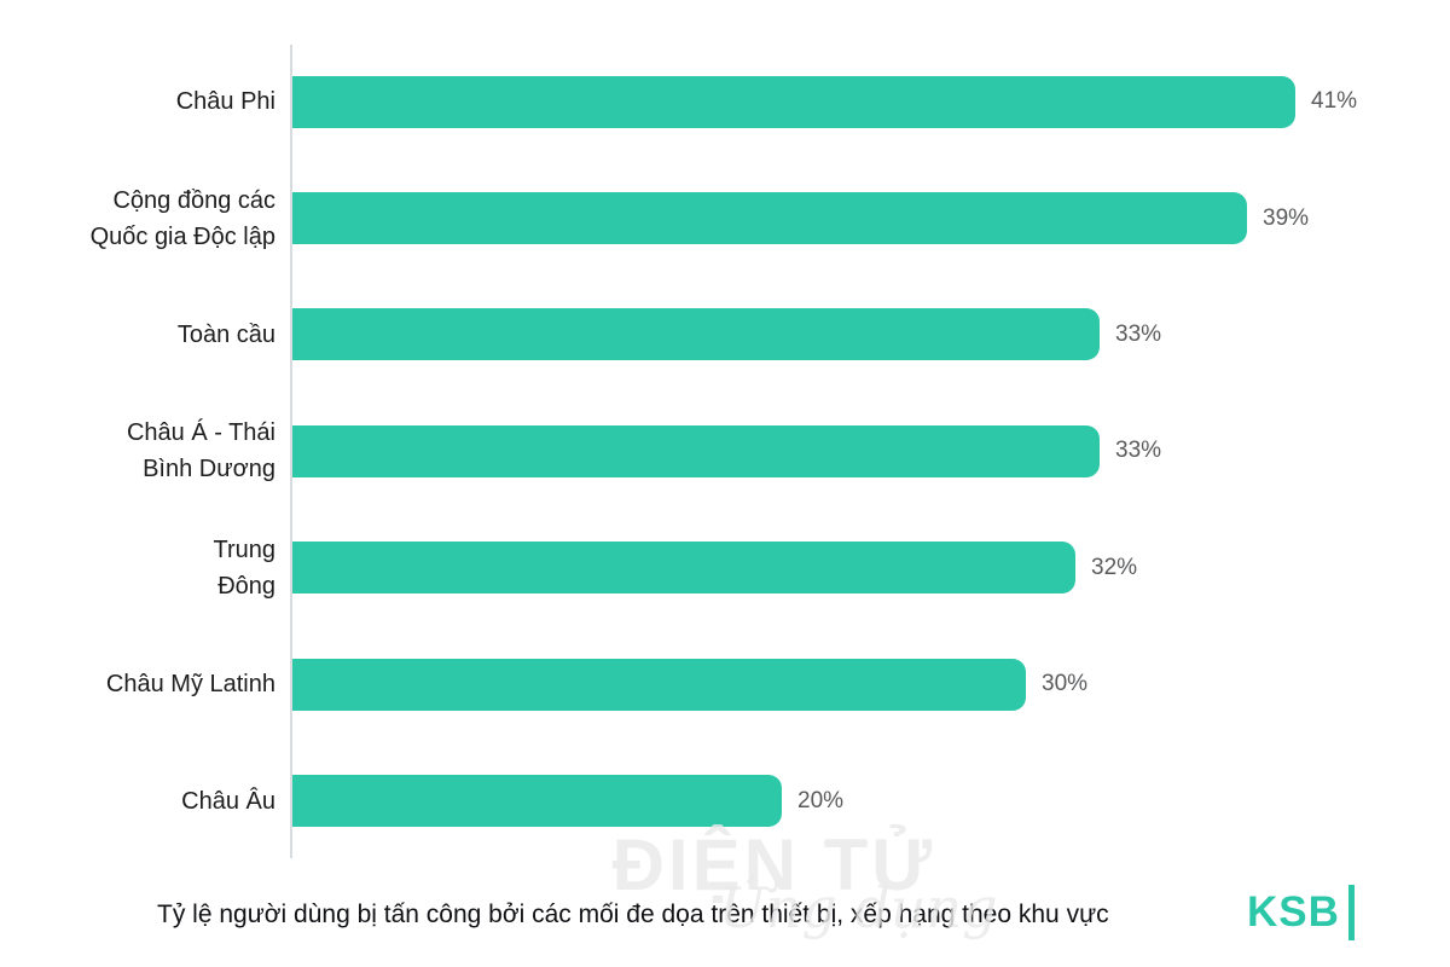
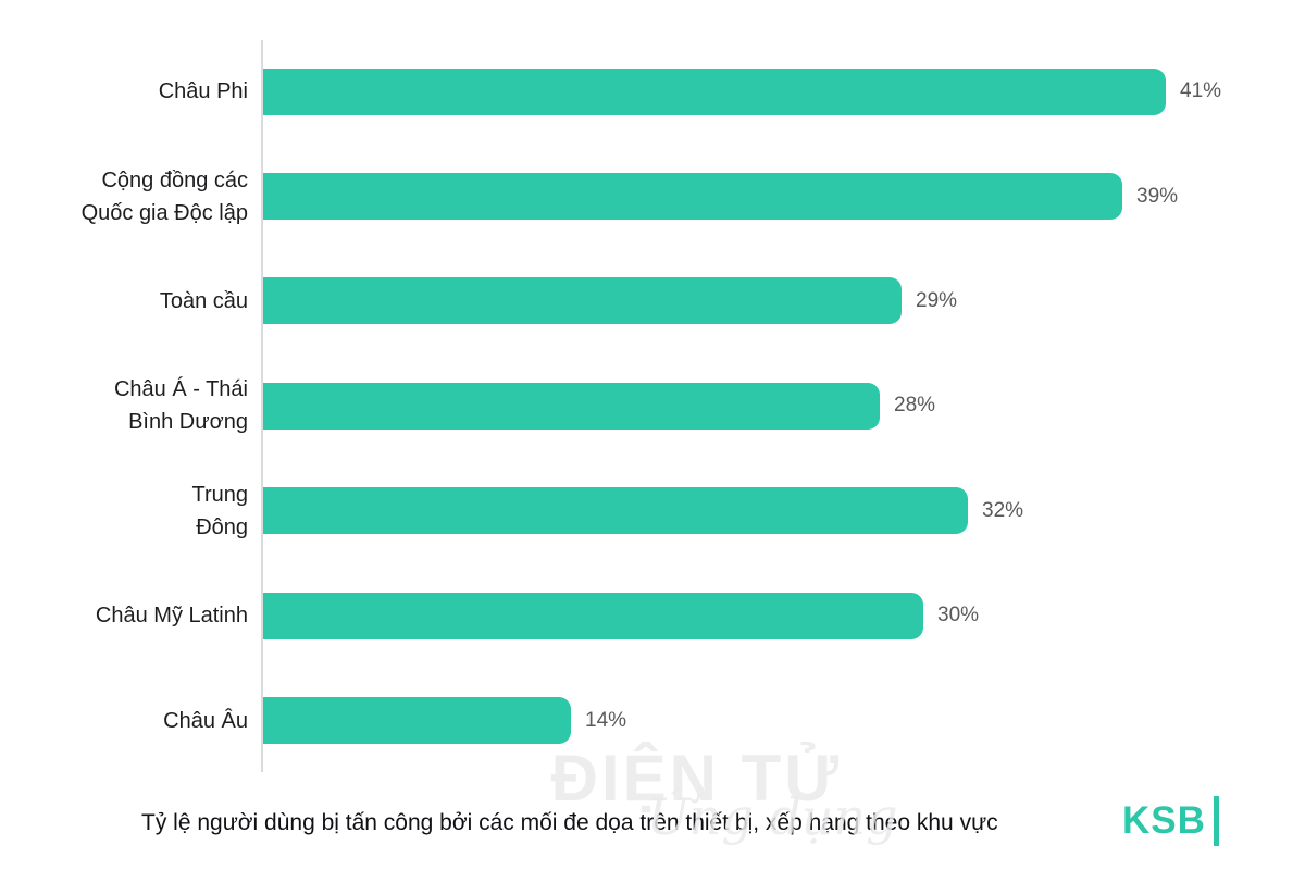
Toàn cầu: 33% -> 29%
Châu Á - Thái Bình Dương: 33% -> 28%
Châu Âu: 20% -> 14%
